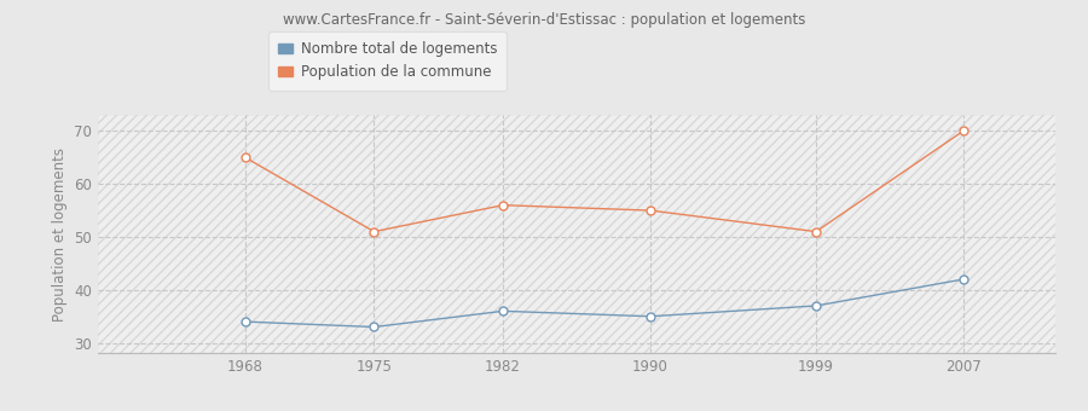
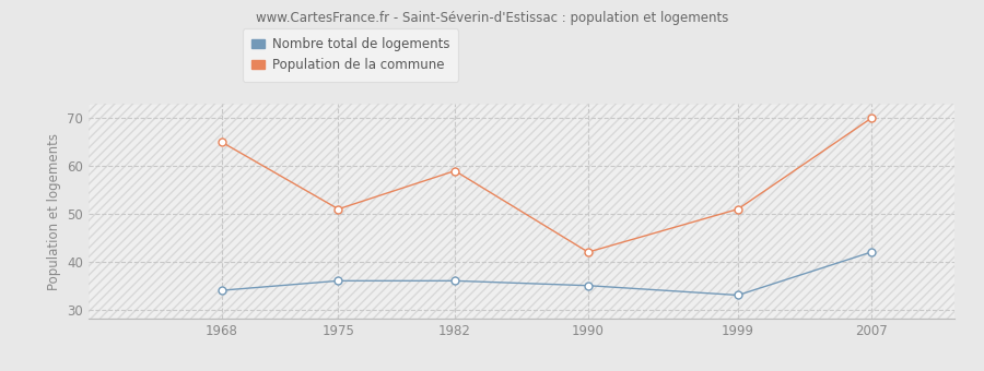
Nombre total de logements/1975: 33 -> 36
Population de la commune/1982: 56 -> 59
Population de la commune/1990: 55 -> 42
Nombre total de logements/1999: 37 -> 33
